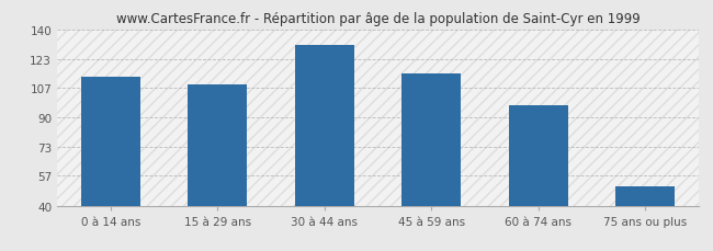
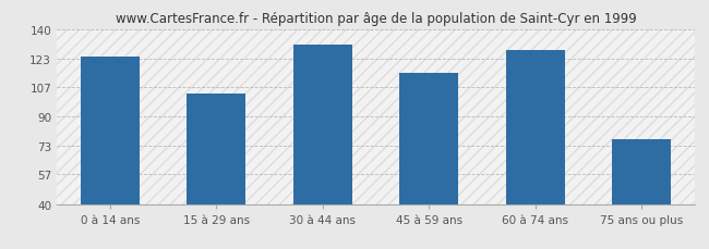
0 à 14 ans: 113 -> 124
15 à 29 ans: 109 -> 103
60 à 74 ans: 97 -> 128
75 ans ou plus: 51 -> 77
